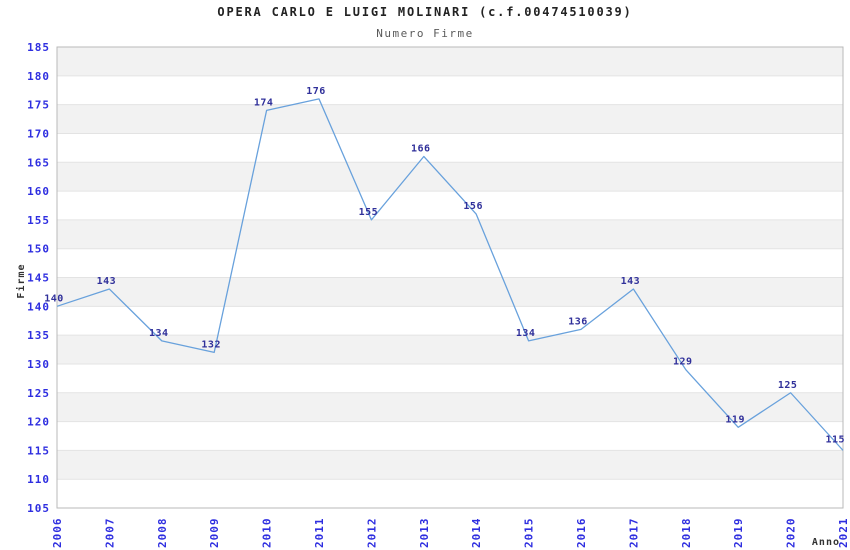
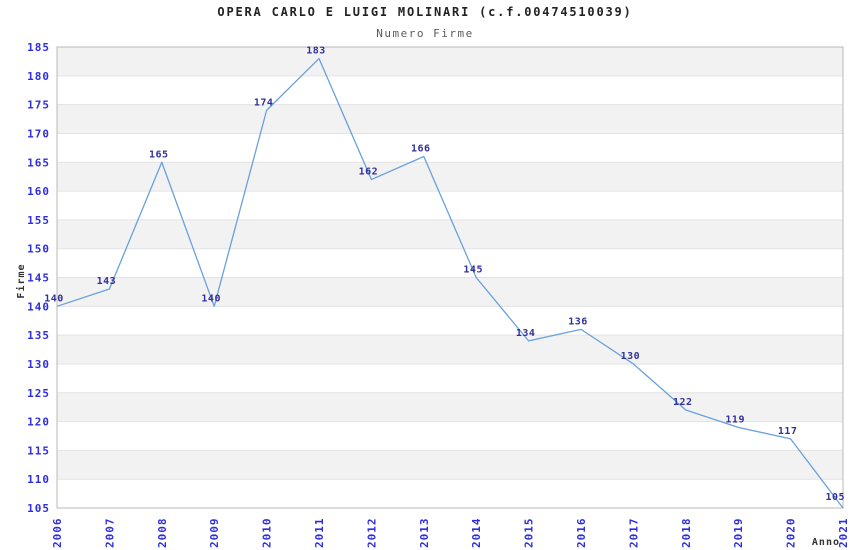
2008: 134 -> 165
2009: 132 -> 140
2011: 176 -> 183
2012: 155 -> 162
2014: 156 -> 145
2017: 143 -> 130
2018: 129 -> 122
2020: 125 -> 117
2021: 115 -> 105
